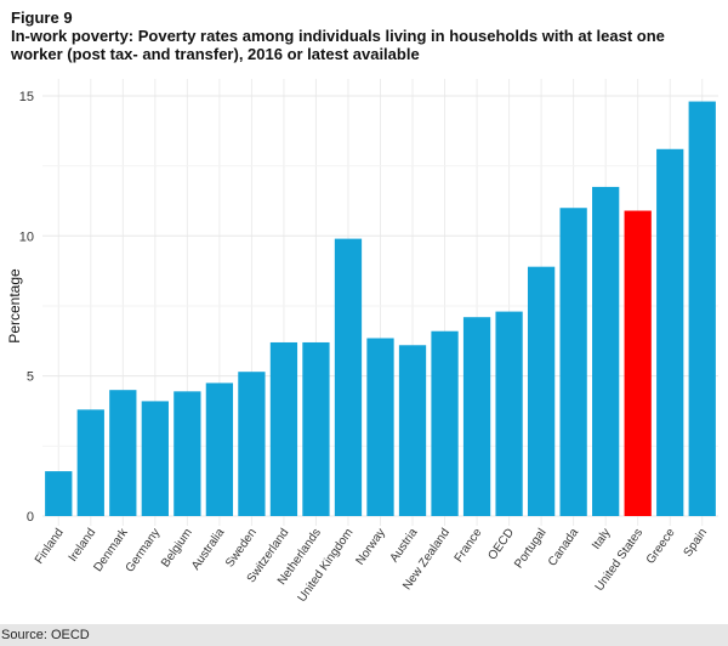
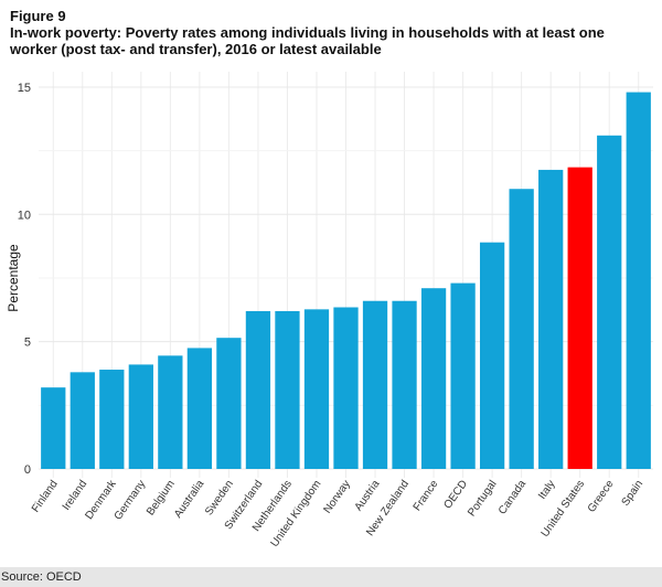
Finland: 1.6 -> 3.2
Denmark: 4.5 -> 3.9
United Kingdom: 9.9 -> 6.3
Austria: 6.1 -> 6.6
United States: 10.9 -> 11.8
